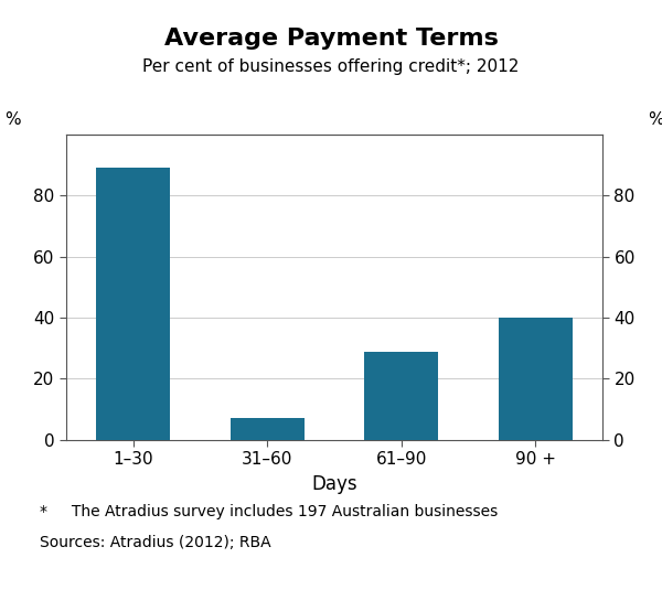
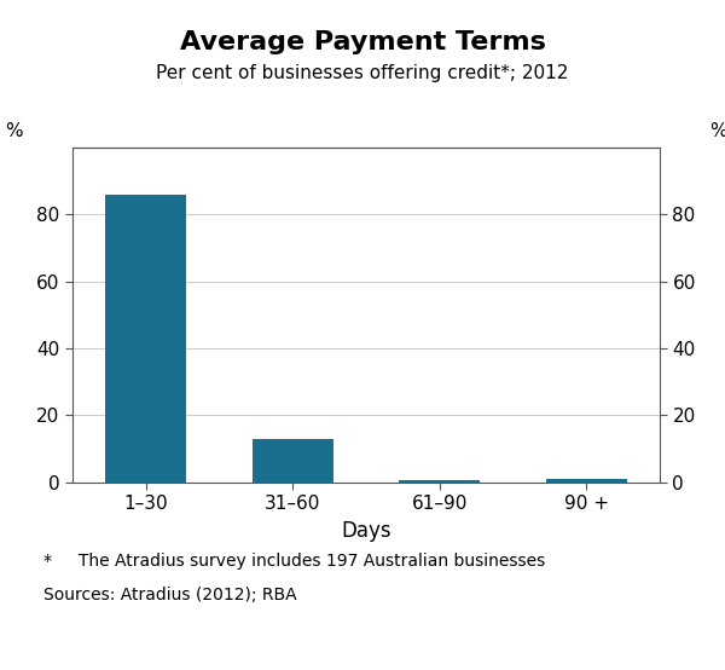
1–30: 89.0 -> 86.0
31–60: 7.0 -> 13.0
61–90: 29.0 -> 0.5
90 +: 40.0 -> 1.0
